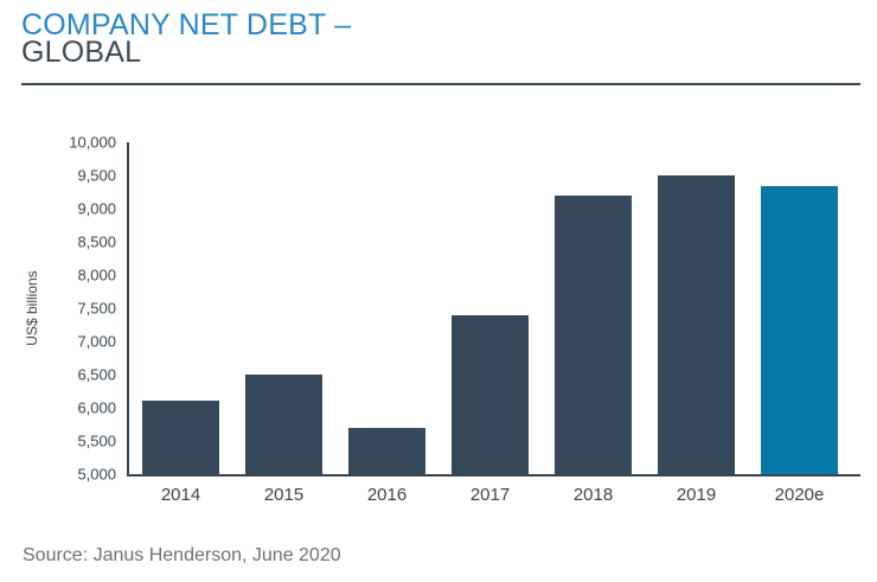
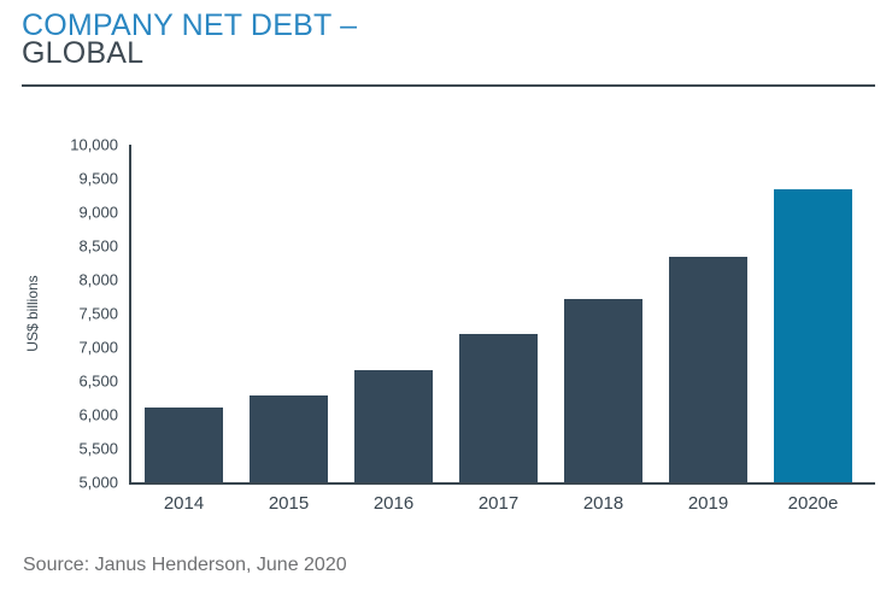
2015: 6500 -> 6300
2016: 5700 -> 6700
2017: 7400 -> 7200
2018: 9200 -> 7700
2019: 9500 -> 8300
